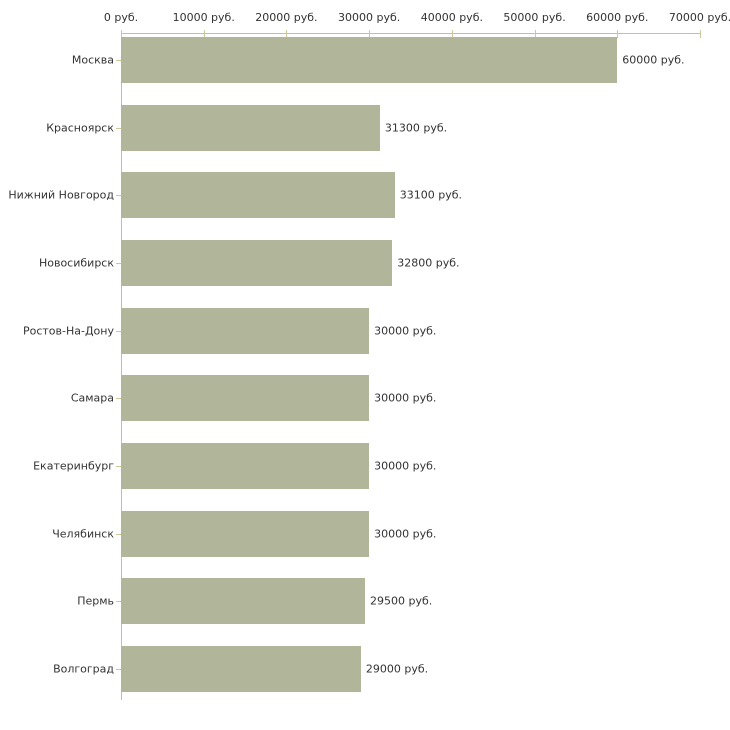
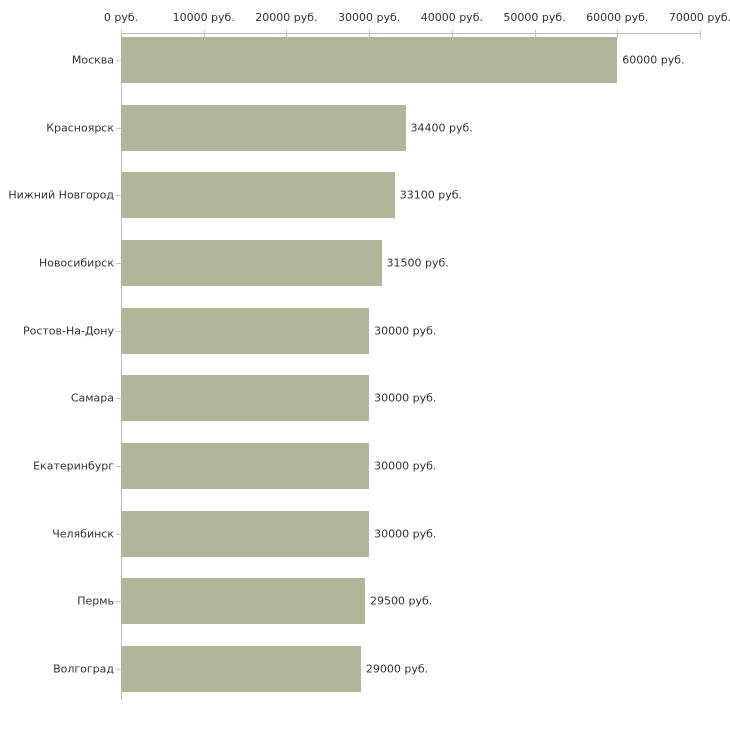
Красноярск: 31300 -> 34400
Новосибирск: 32800 -> 31500
